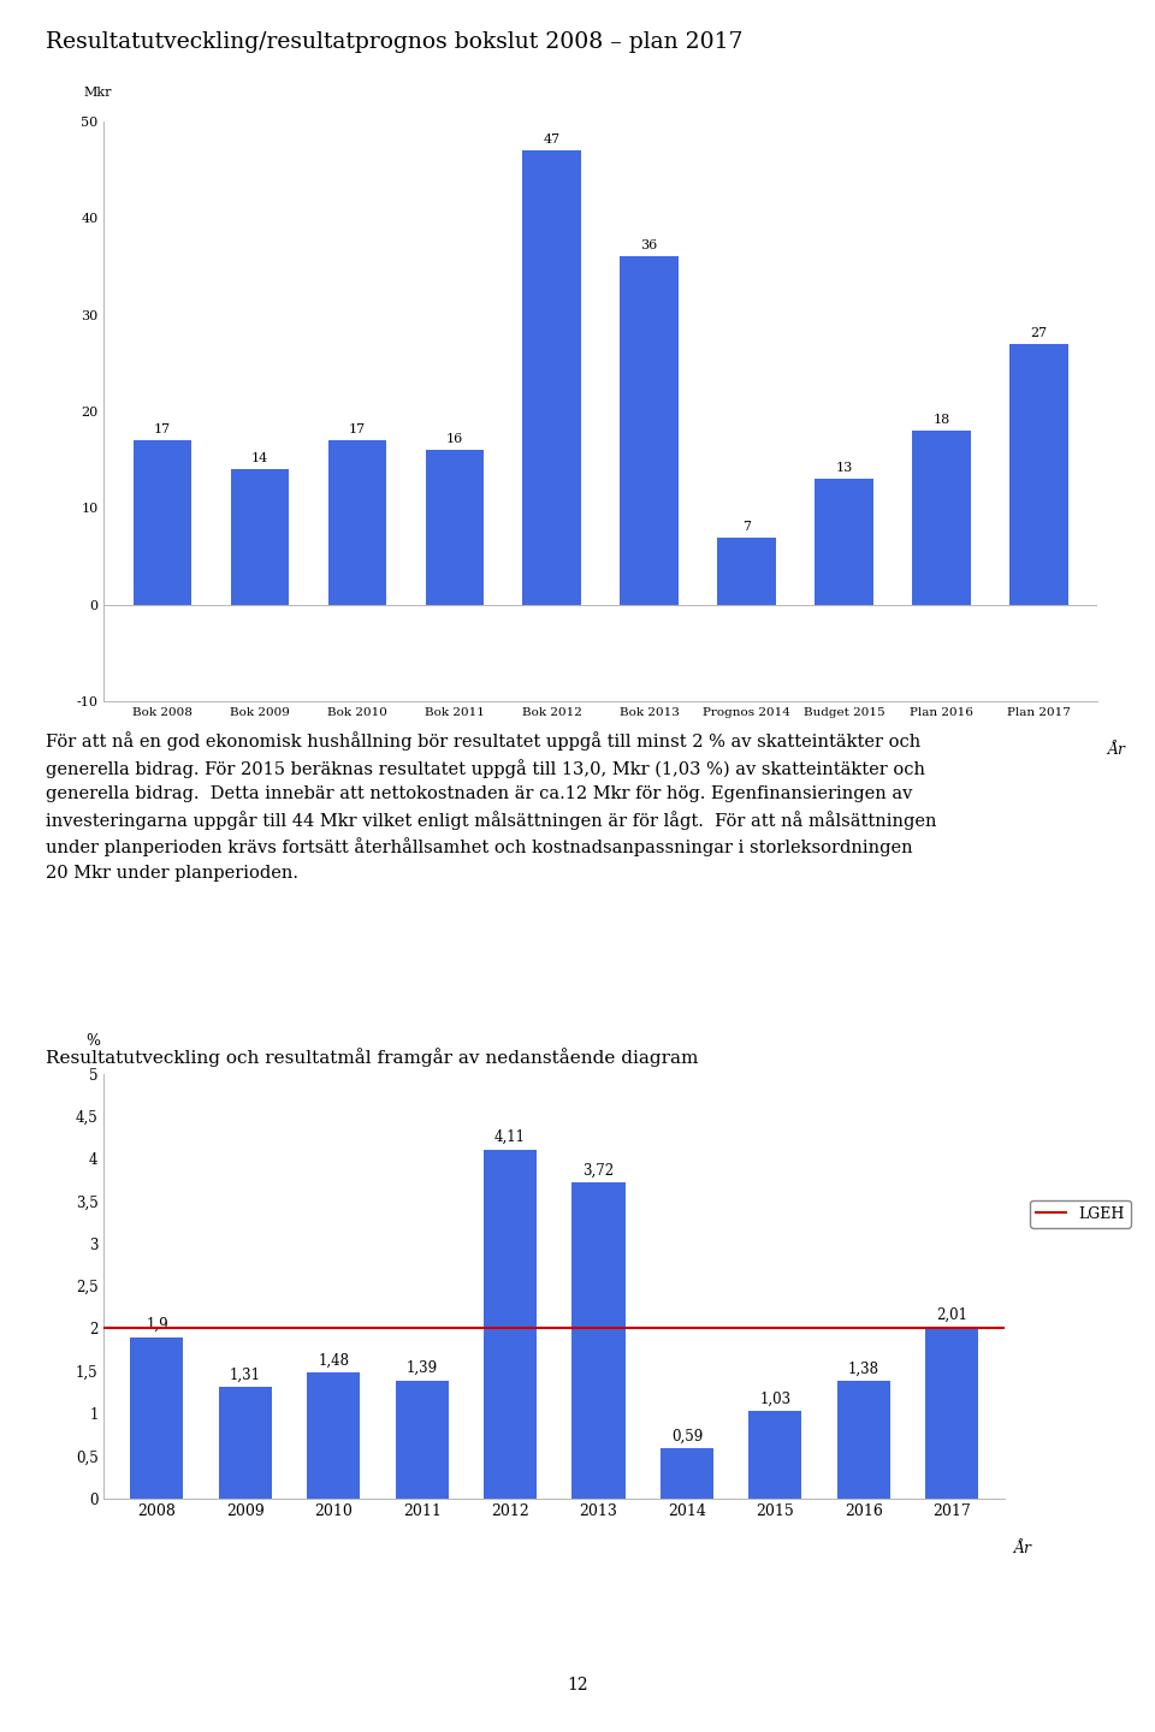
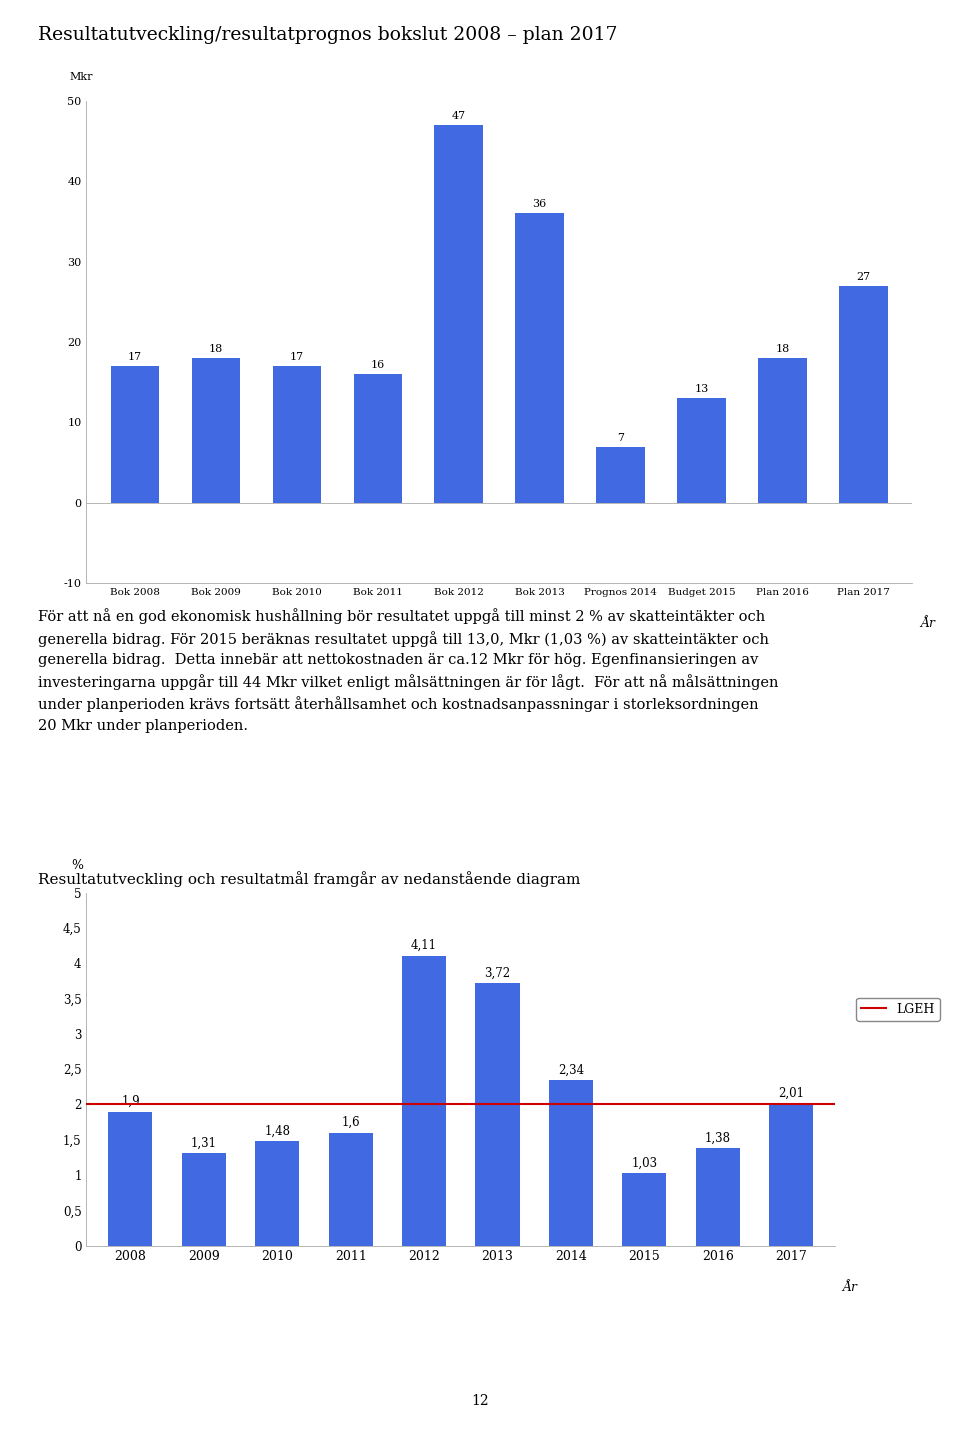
Bok 2009: 14 -> 18
2011: 1,39 -> 1,6
2014: 0,59 -> 2,34
